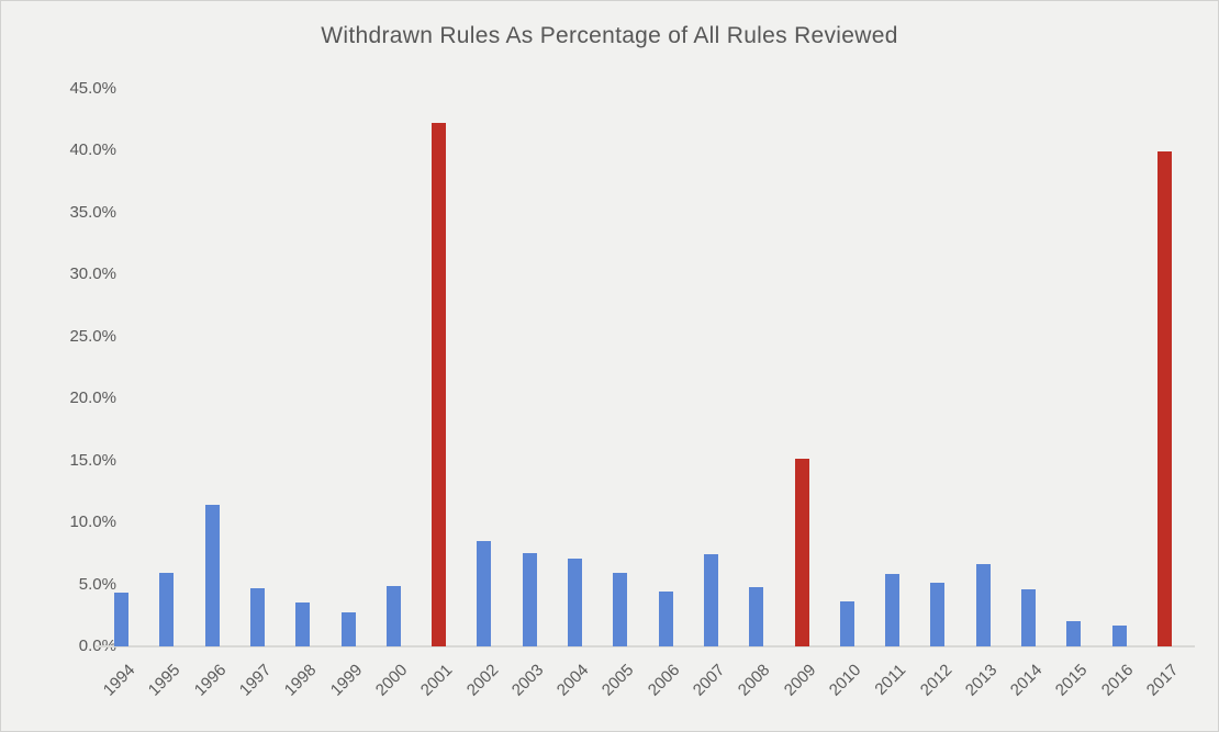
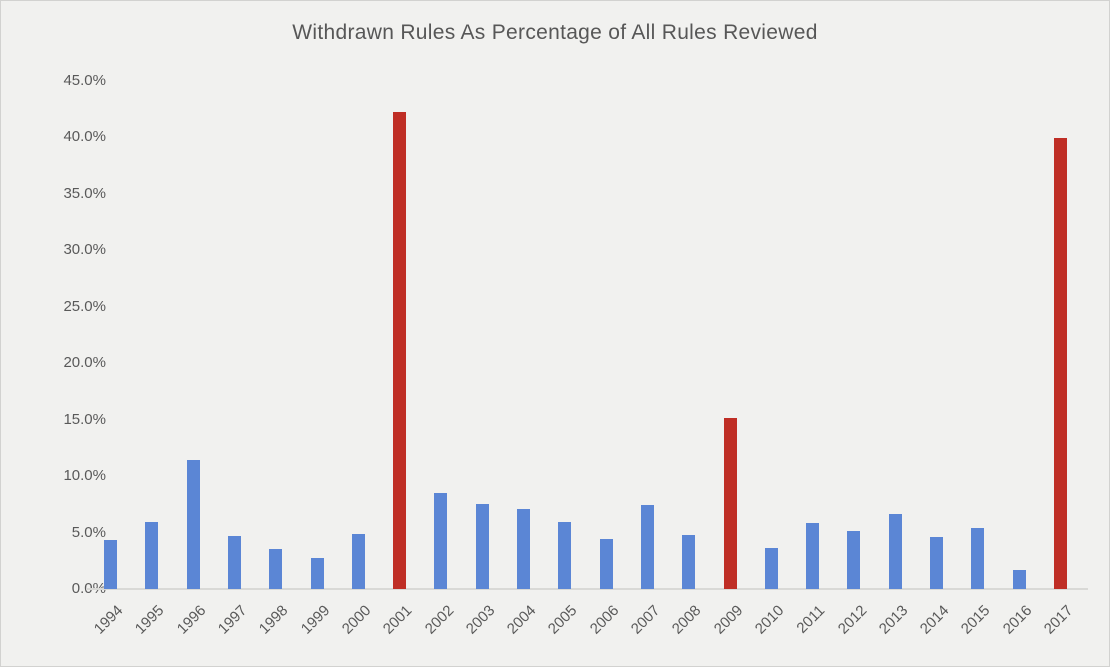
2015: 2.0% -> 5.4%
